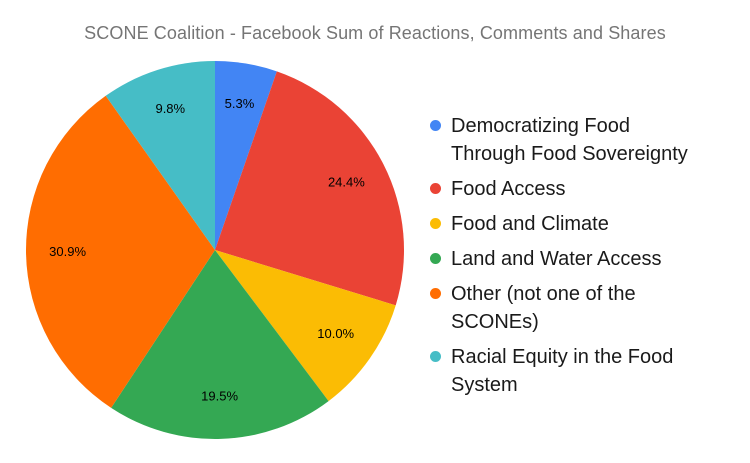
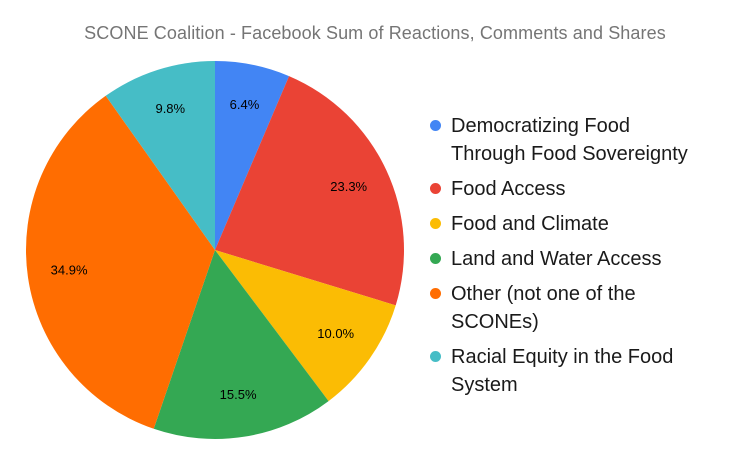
Democratizing Food Through Food Sovereignty: 5.3% -> 6.4%
Food Access: 24.4% -> 23.3%
Land and Water Access: 19.5% -> 15.5%
Other (not one of the SCONEs): 30.9% -> 34.9%
